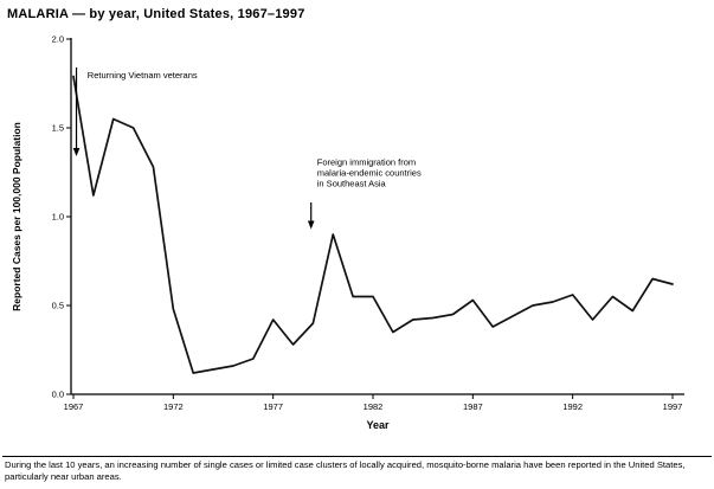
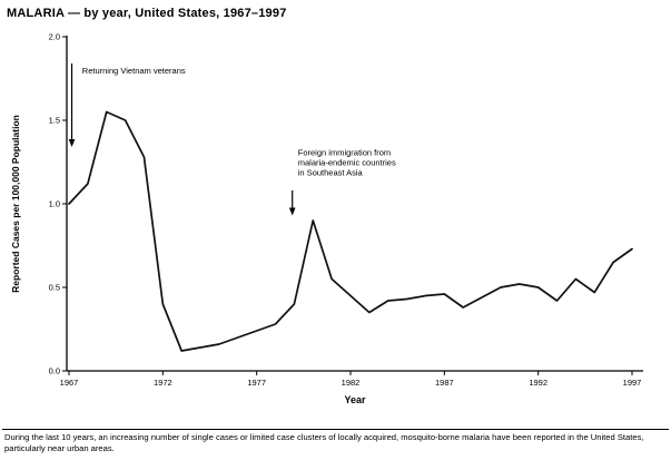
1967: 1.79 -> 1.00
1972: 0.48 -> 0.40
1977: 0.42 -> 0.24
1982: 0.55 -> 0.45
1987: 0.53 -> 0.46
1992: 0.56 -> 0.50
1997: 0.62 -> 0.73
